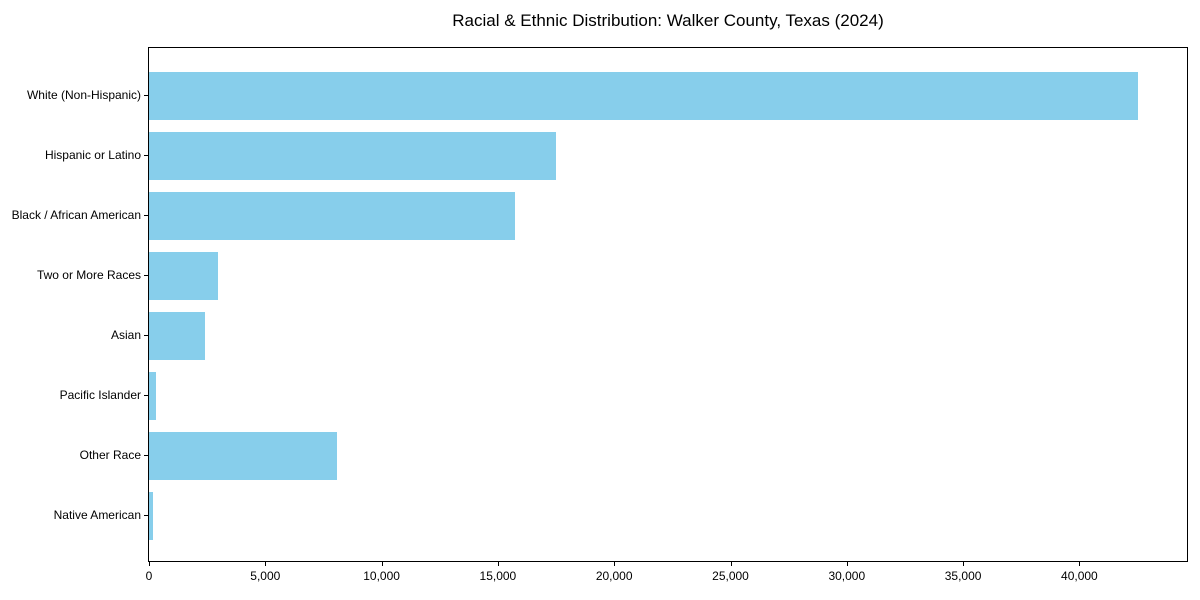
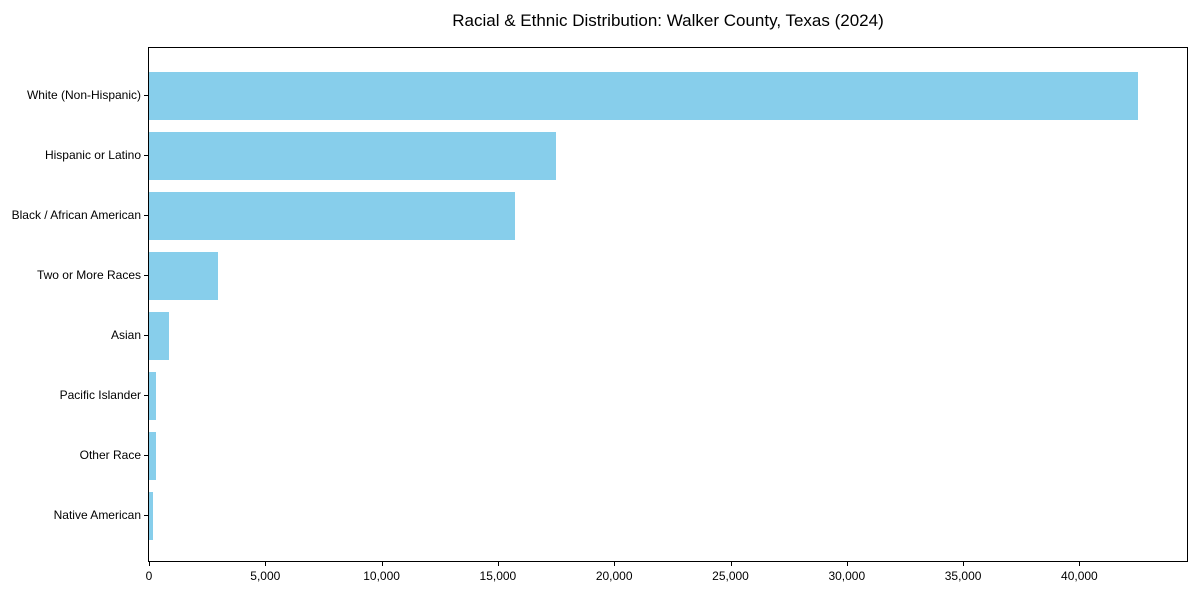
Asian: 2400 -> 800
Other Race: 8100 -> 300
